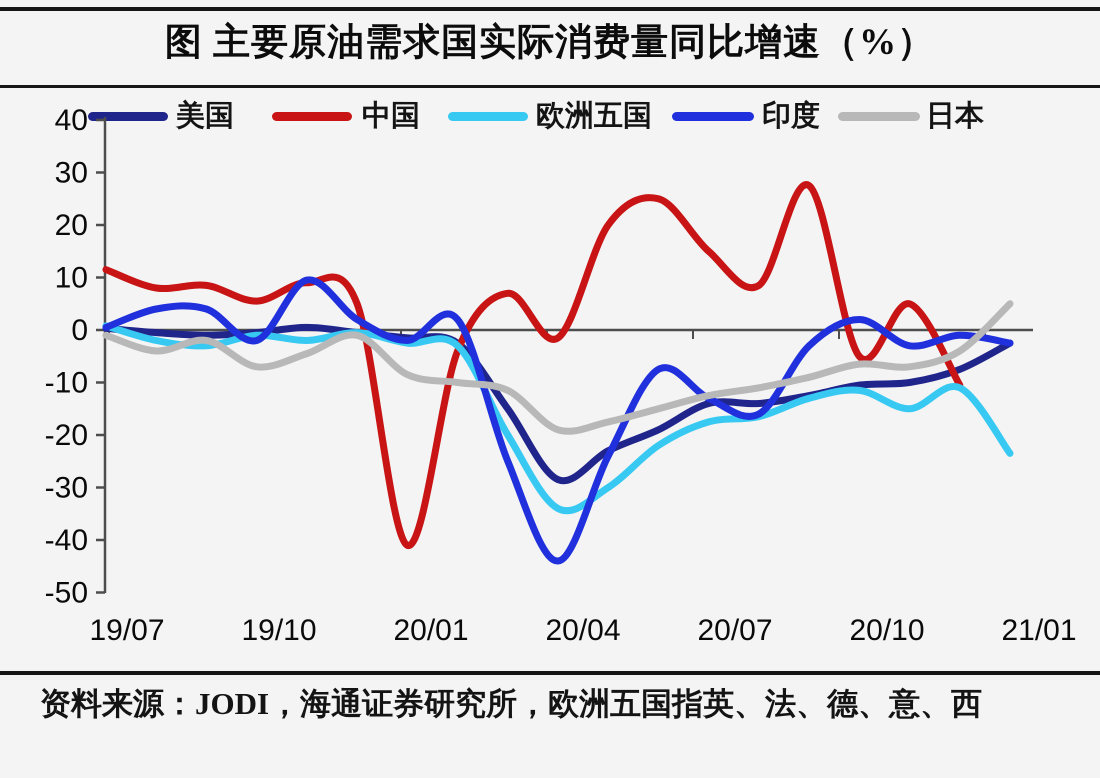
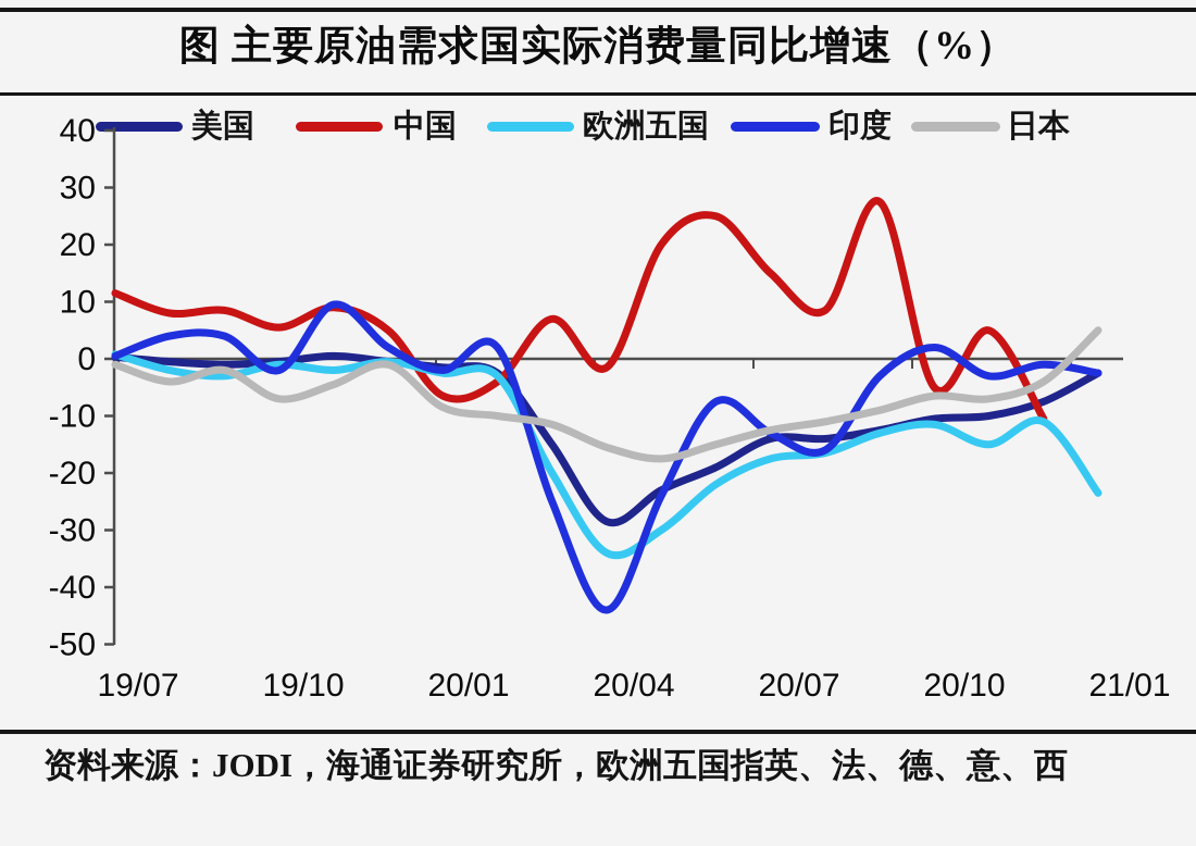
中国/20/01: -41 -> -6
日本/20/04: -19 -> -16
